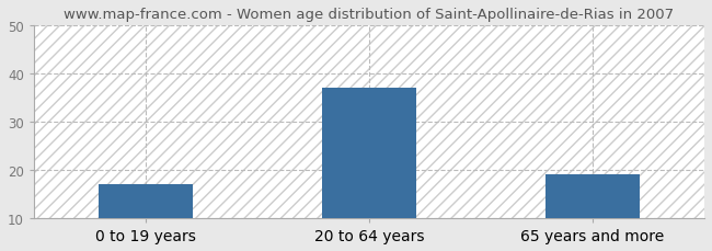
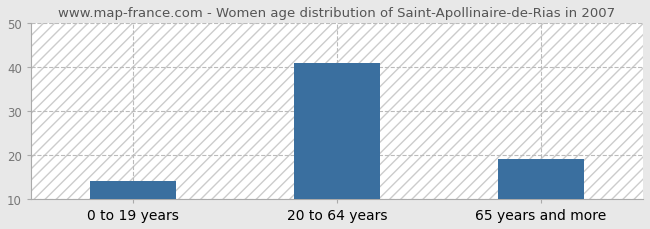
0 to 19 years: 17 -> 14
20 to 64 years: 37 -> 41
